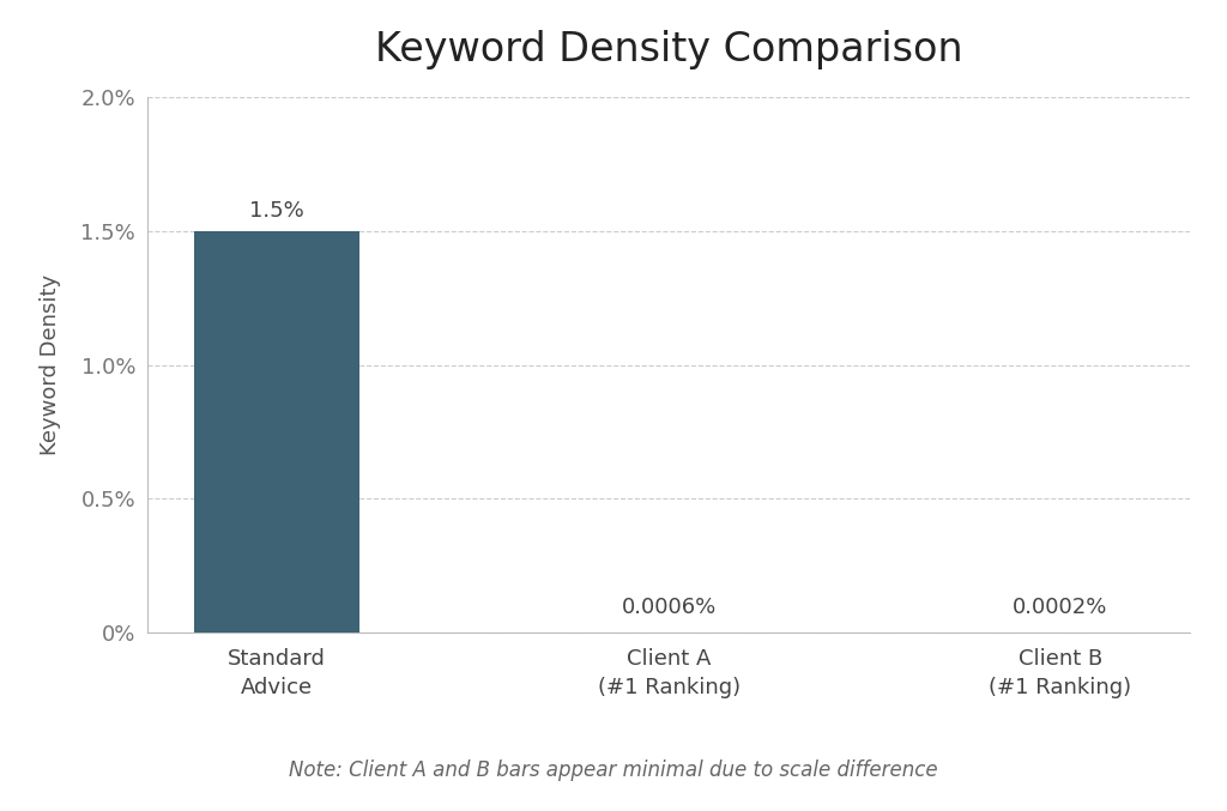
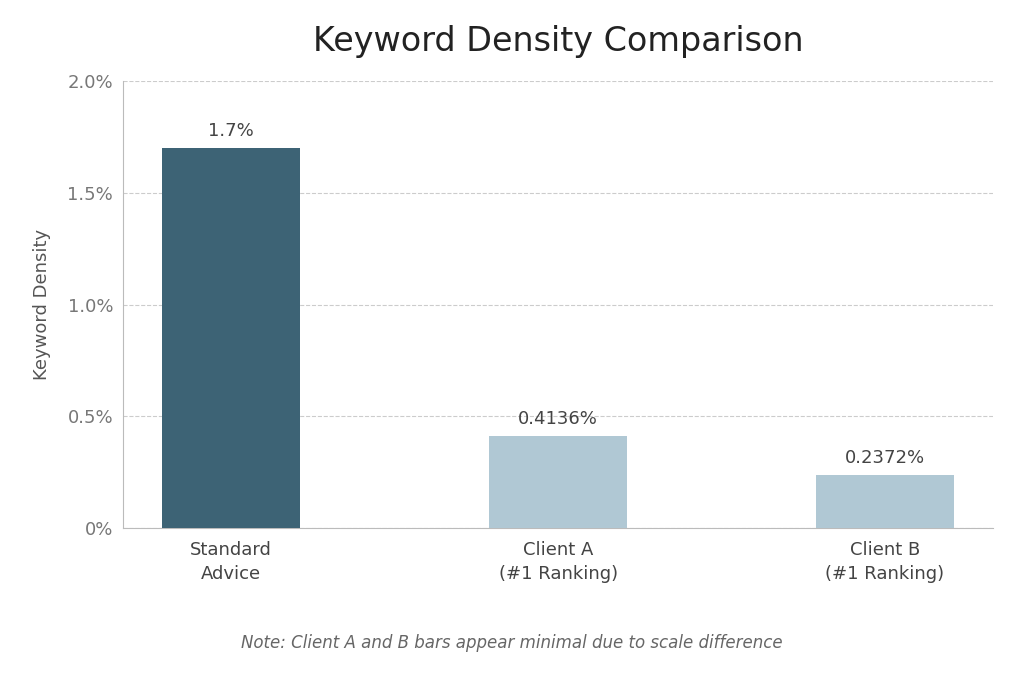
Standard Advice: 1.5% -> 1.7%
Client A (#1 Ranking): 0.0006% -> 0.4136%
Client B (#1 Ranking): 0.0002% -> 0.2372%
